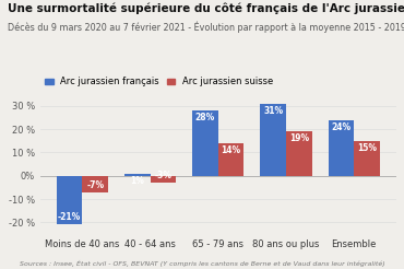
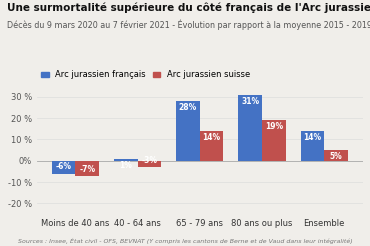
Arc jurassien français/Moins de 40 ans: -21% -> -6%
Arc jurassien français/Ensemble: 24% -> 14%
Arc jurassien suisse/Ensemble: 15% -> 5%
